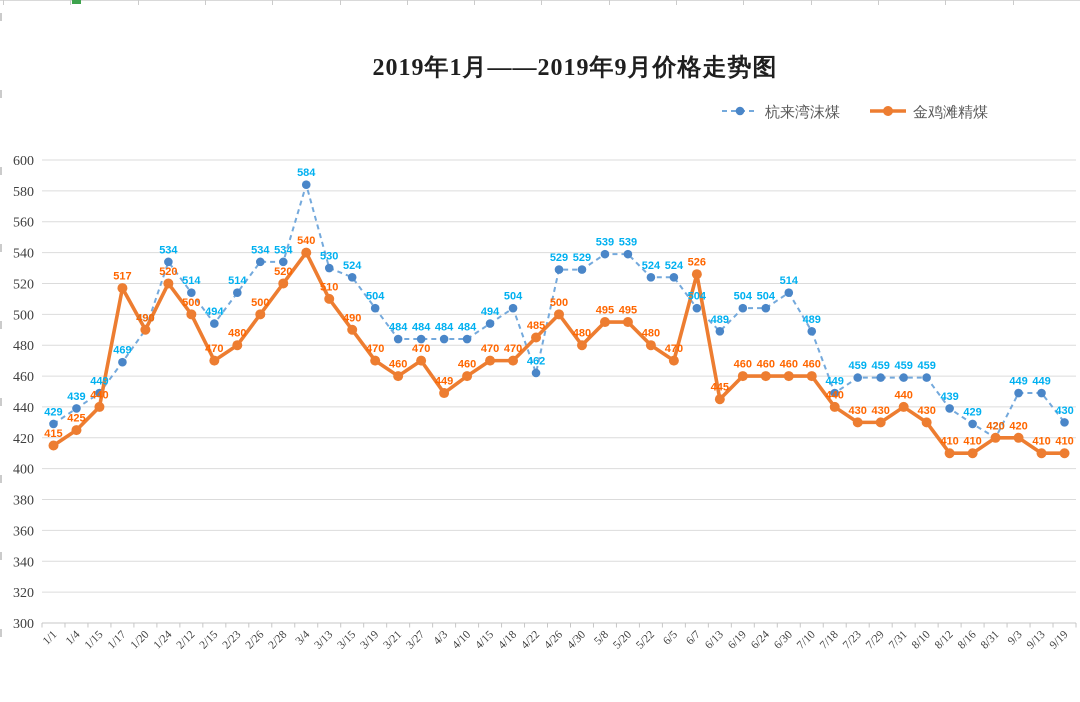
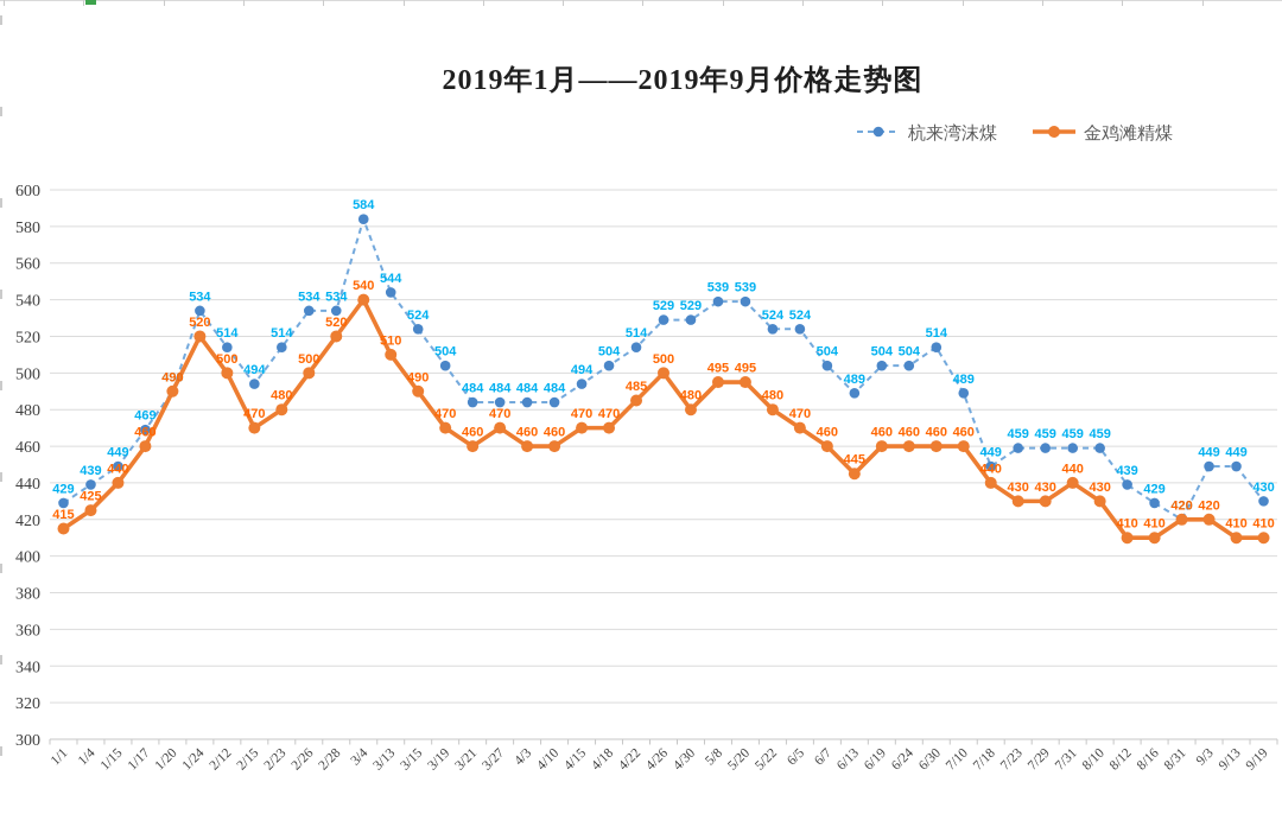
金鸡滩精煤/1/17: 517 -> 460
杭来湾沫煤/3/13: 530 -> 544
金鸡滩精煤/4/3: 449 -> 460
杭来湾沫煤/4/22: 462 -> 514
金鸡滩精煤/6/7: 526 -> 460
